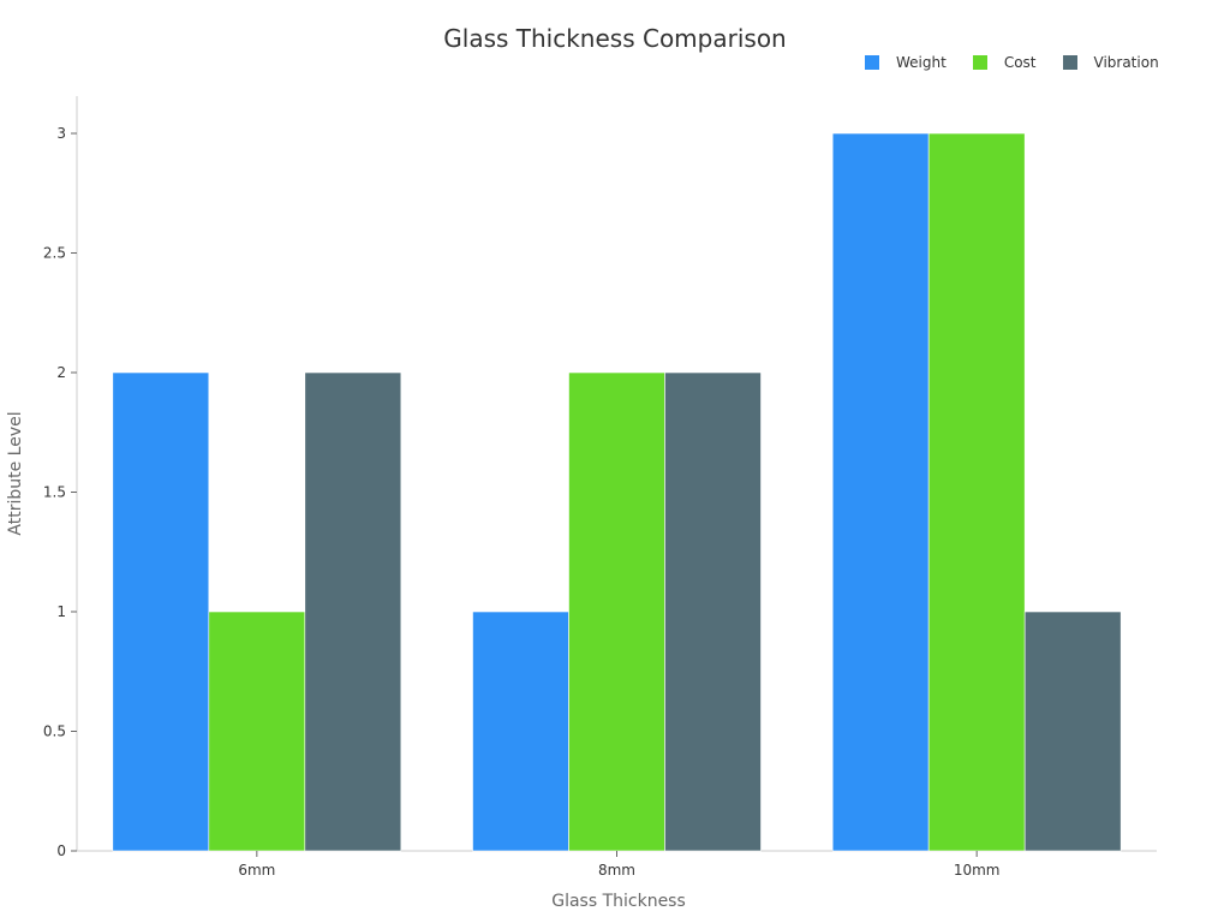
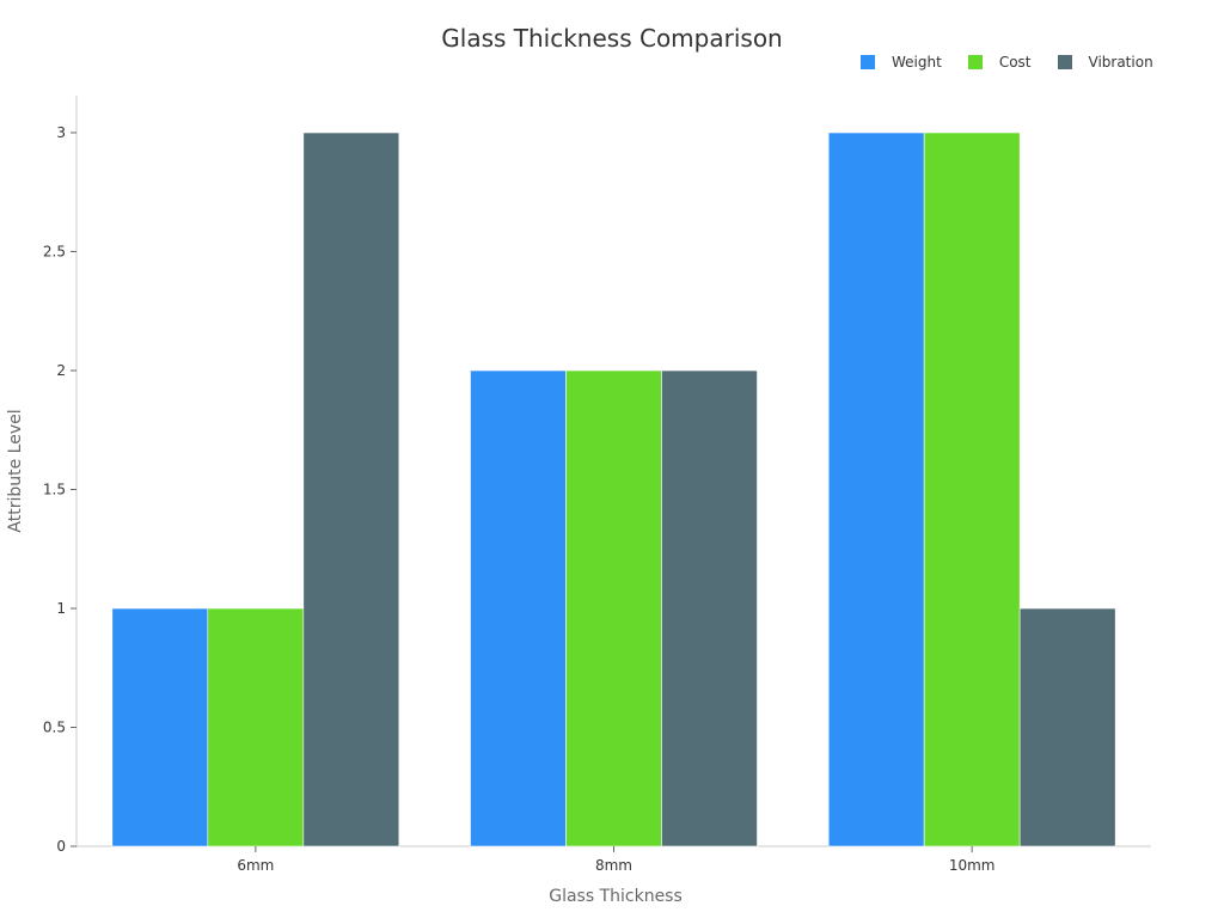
Weight/6mm: 2 -> 1
Vibration/6mm: 2 -> 3
Weight/8mm: 1 -> 2
